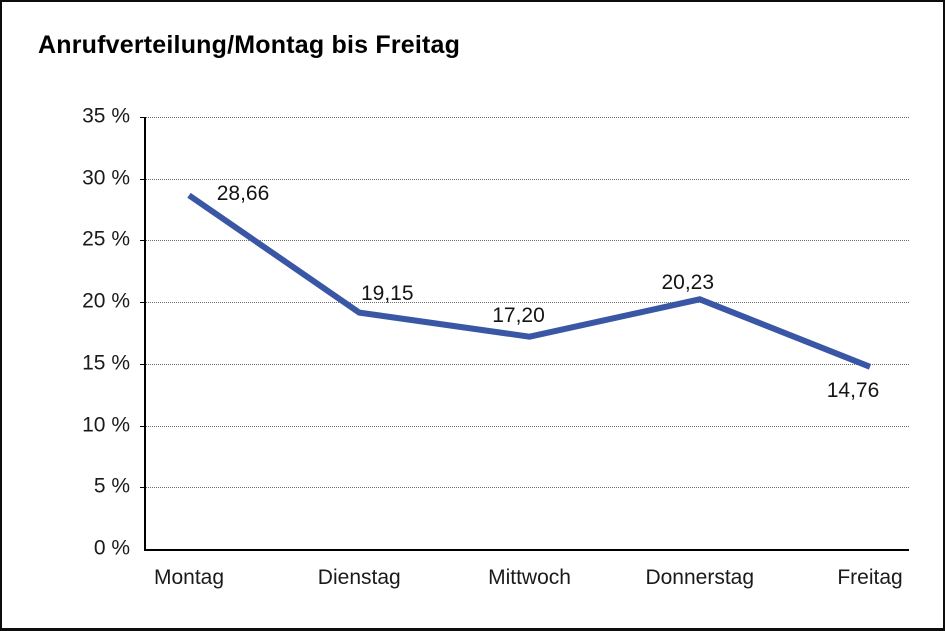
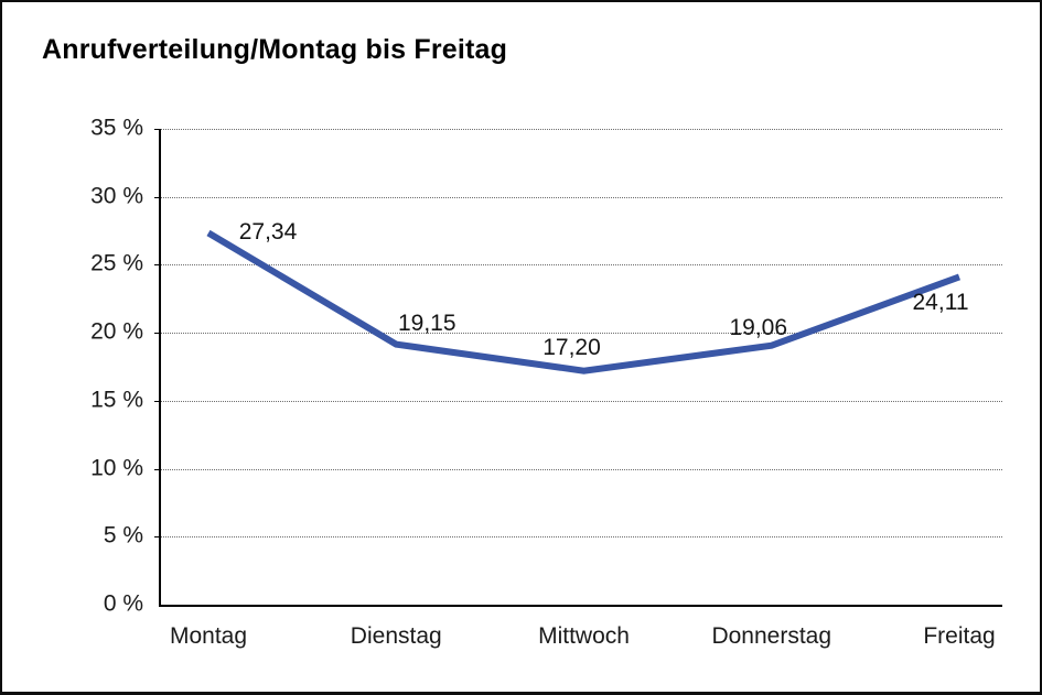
Montag: 28,66 -> 27,34
Donnerstag: 20,23 -> 19,06
Freitag: 14,76 -> 24,11
